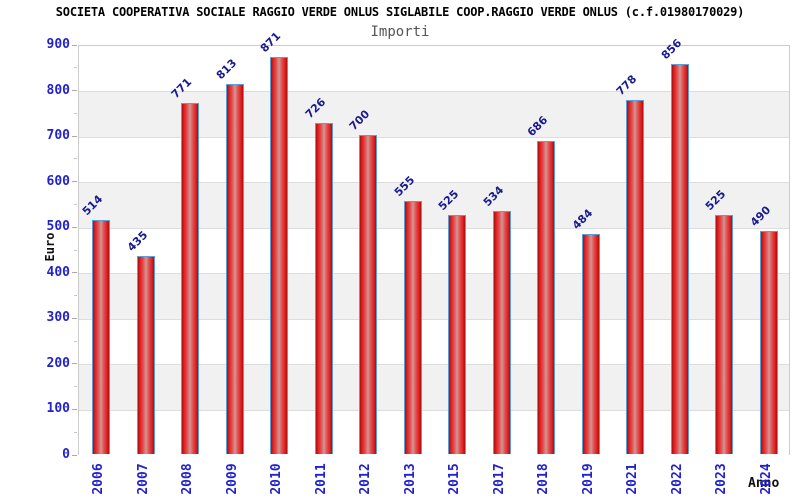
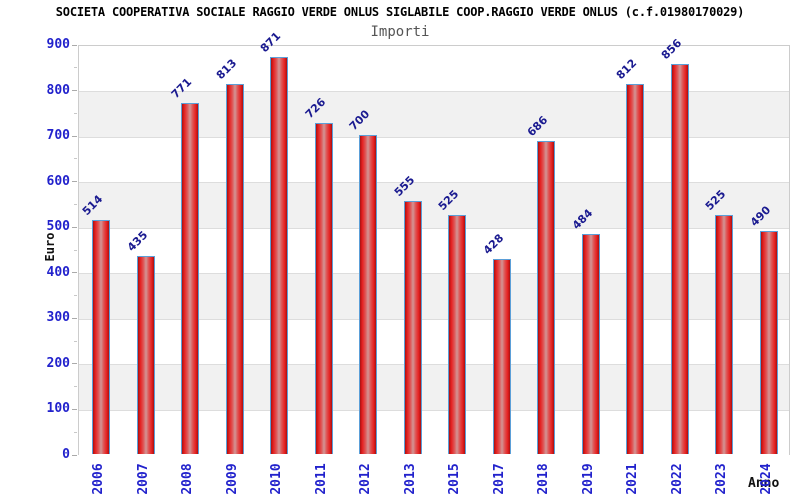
2017: 534 -> 428
2021: 778 -> 812
